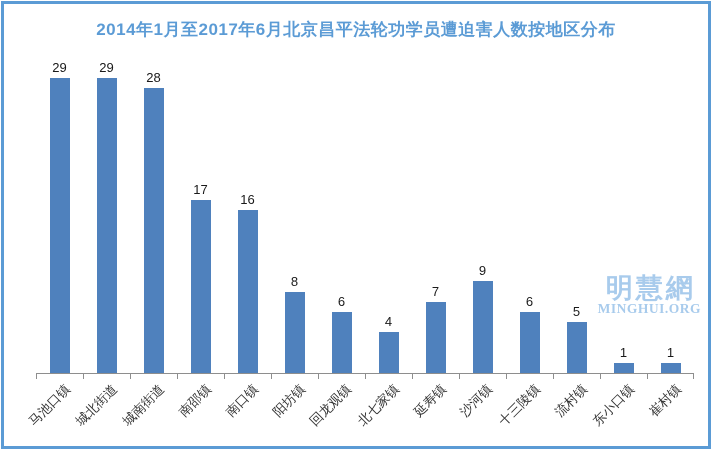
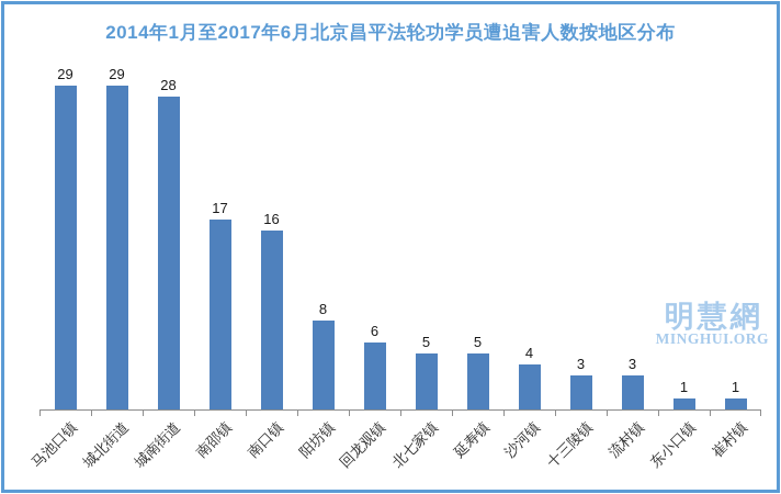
北七家镇: 4 -> 5
延寿镇: 7 -> 5
沙河镇: 9 -> 4
十三陵镇: 6 -> 3
流村镇: 5 -> 3
